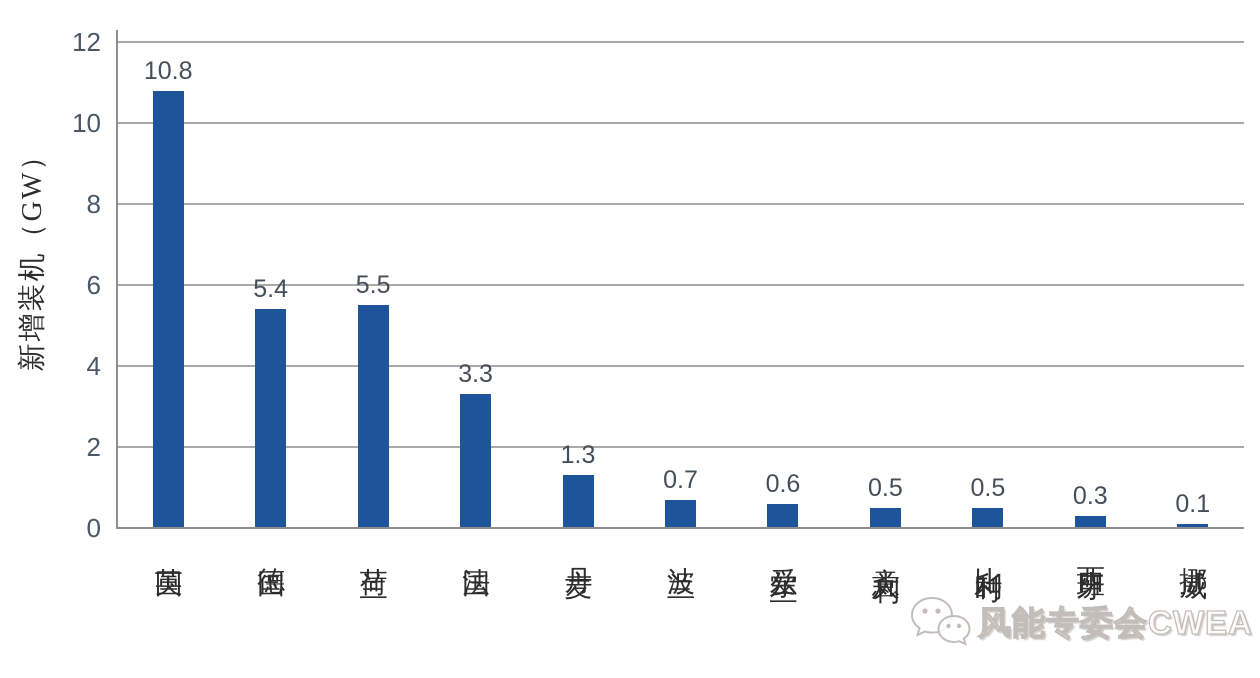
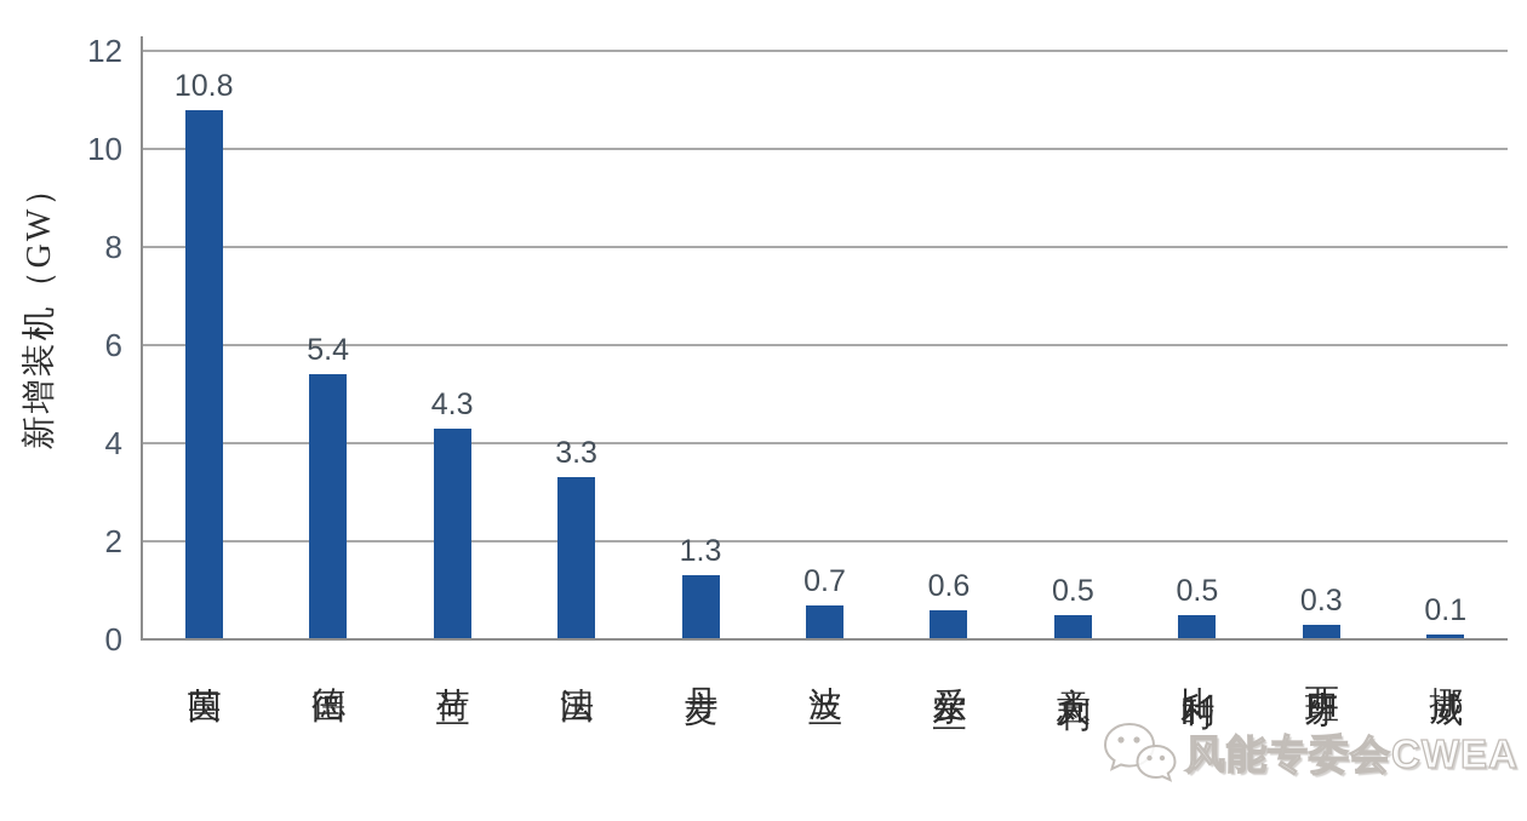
荷兰: 5.5 -> 4.3
